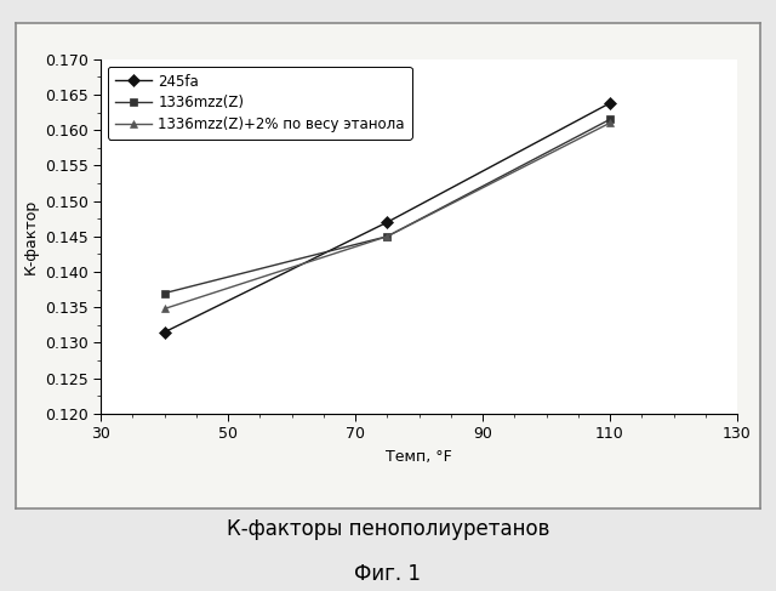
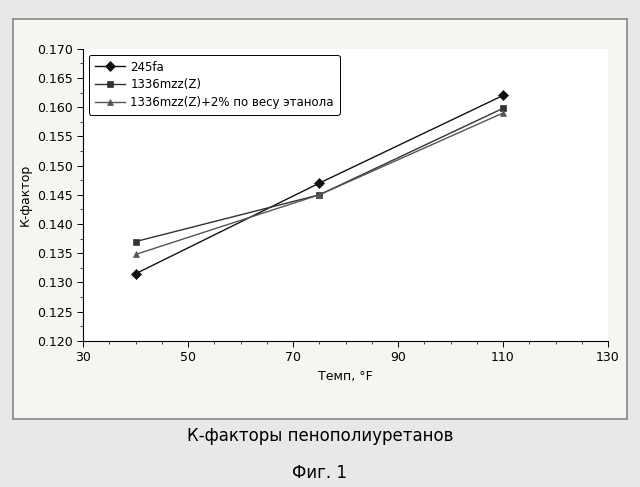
245fa/110: 0.1638 -> 0.1620
1336mzz(Z)/110: 0.1615 -> 0.1598
1336mzz(Z)+2% по весу этанола/110: 0.1610 -> 0.1590
